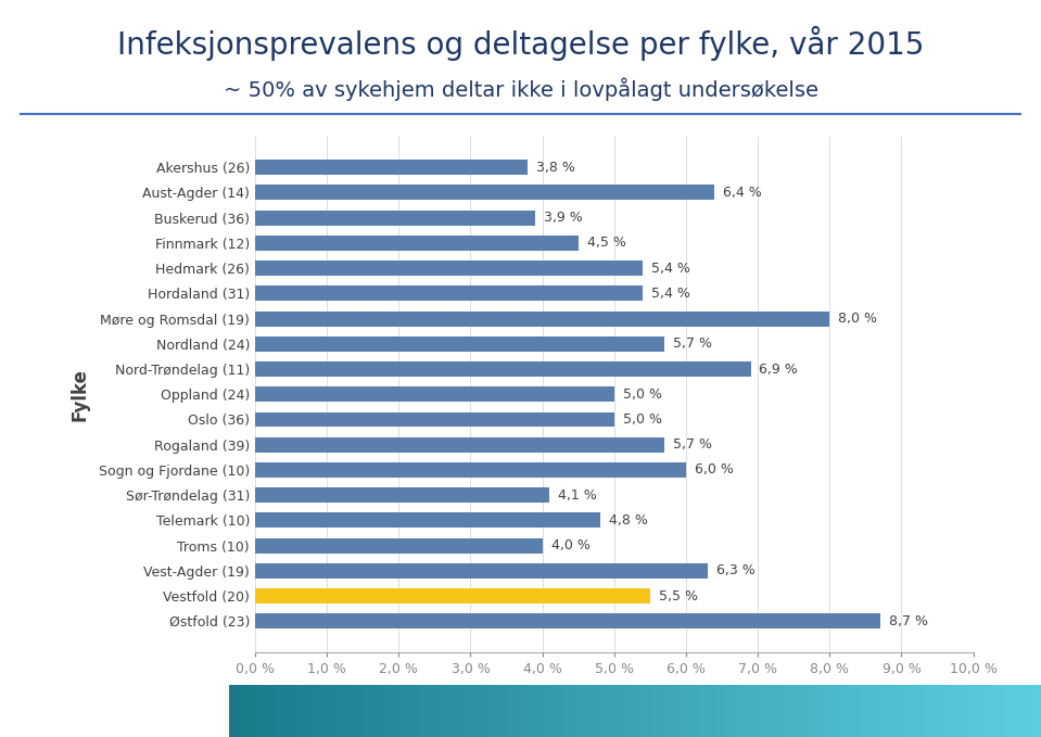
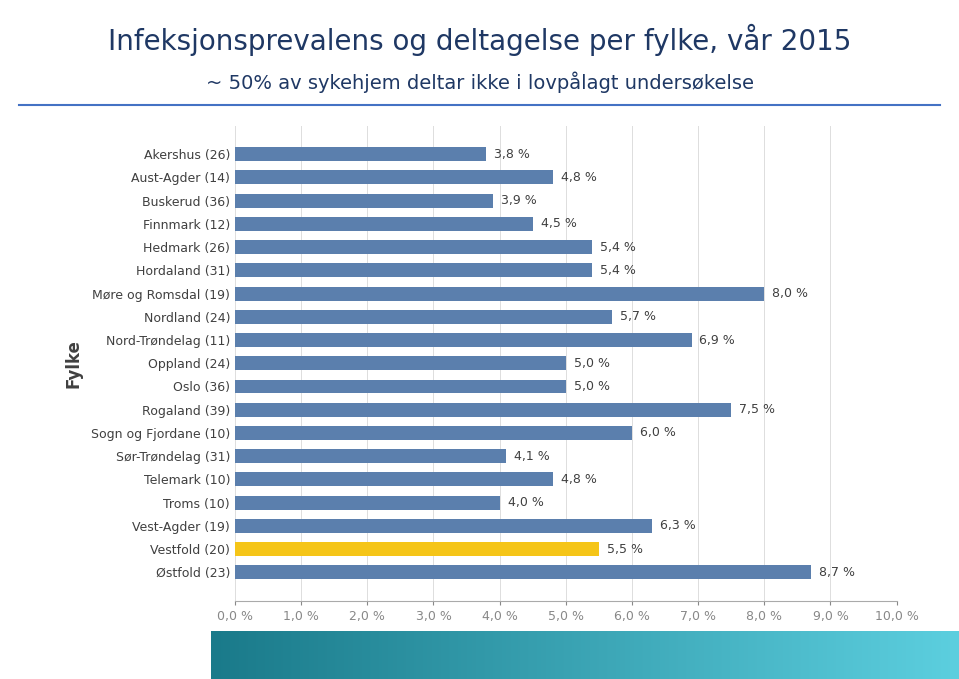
Aust-Agder (14): 6,4 -> 4,8
Rogaland (39): 5,7 -> 7,5
